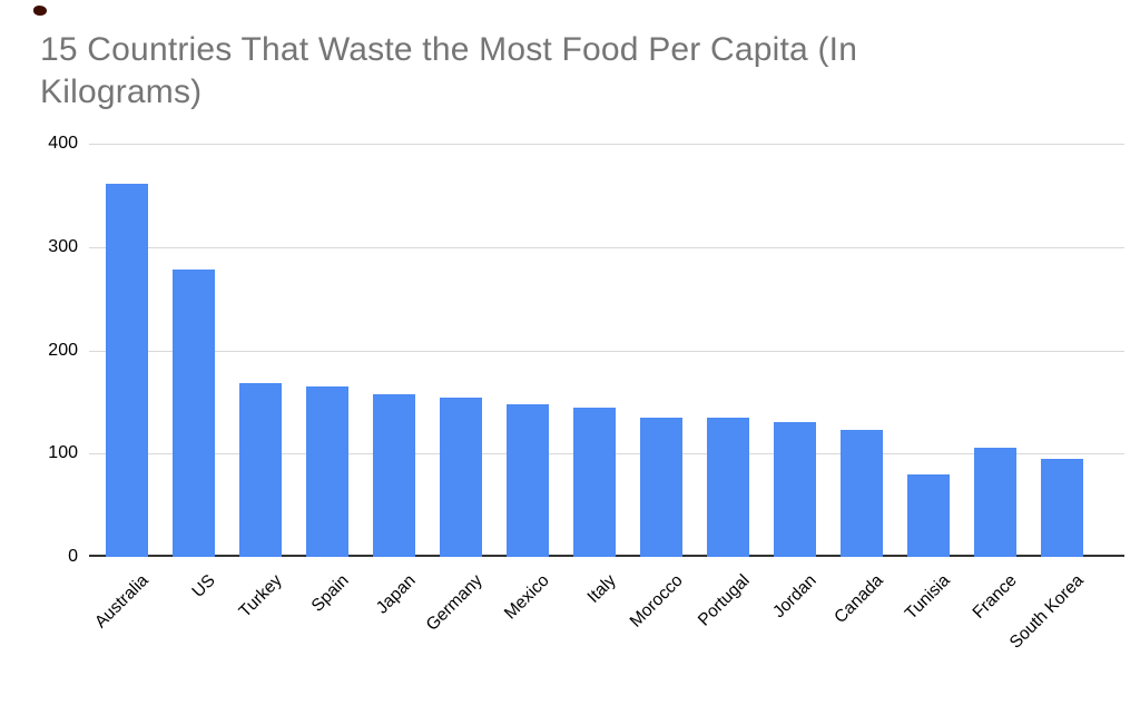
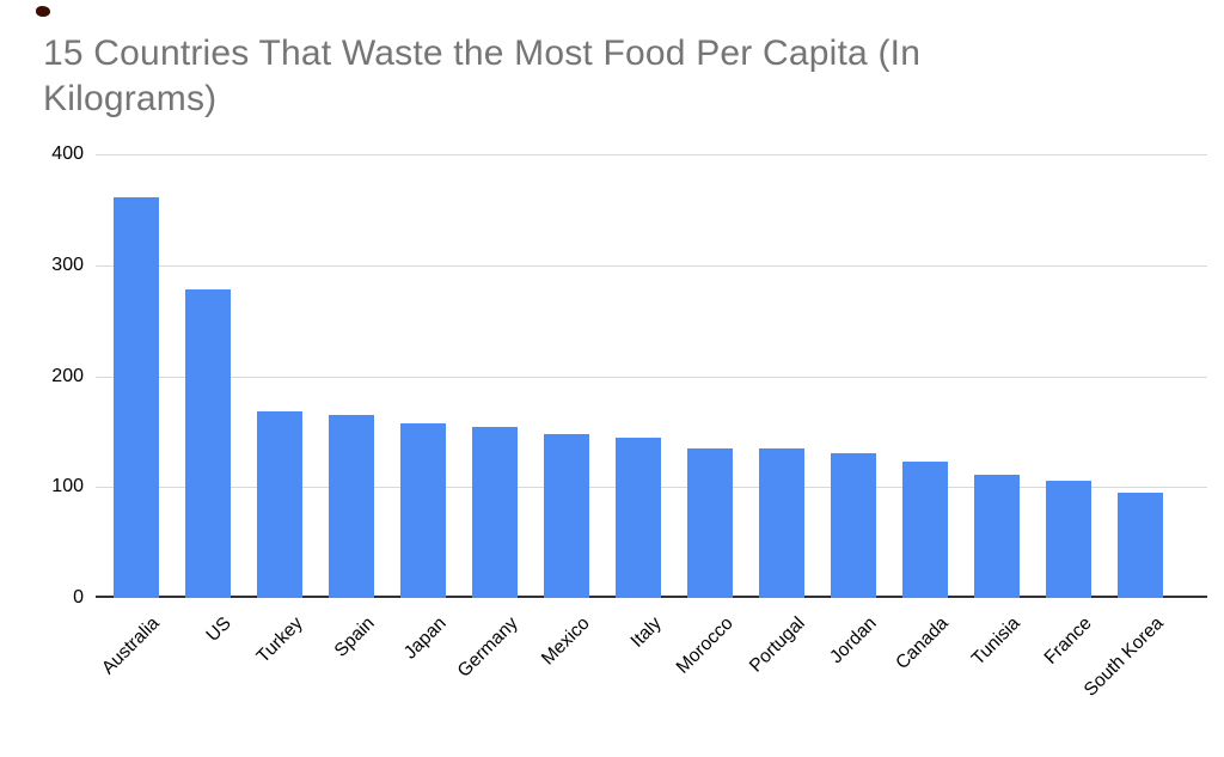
Tunisia: 80 -> 110
